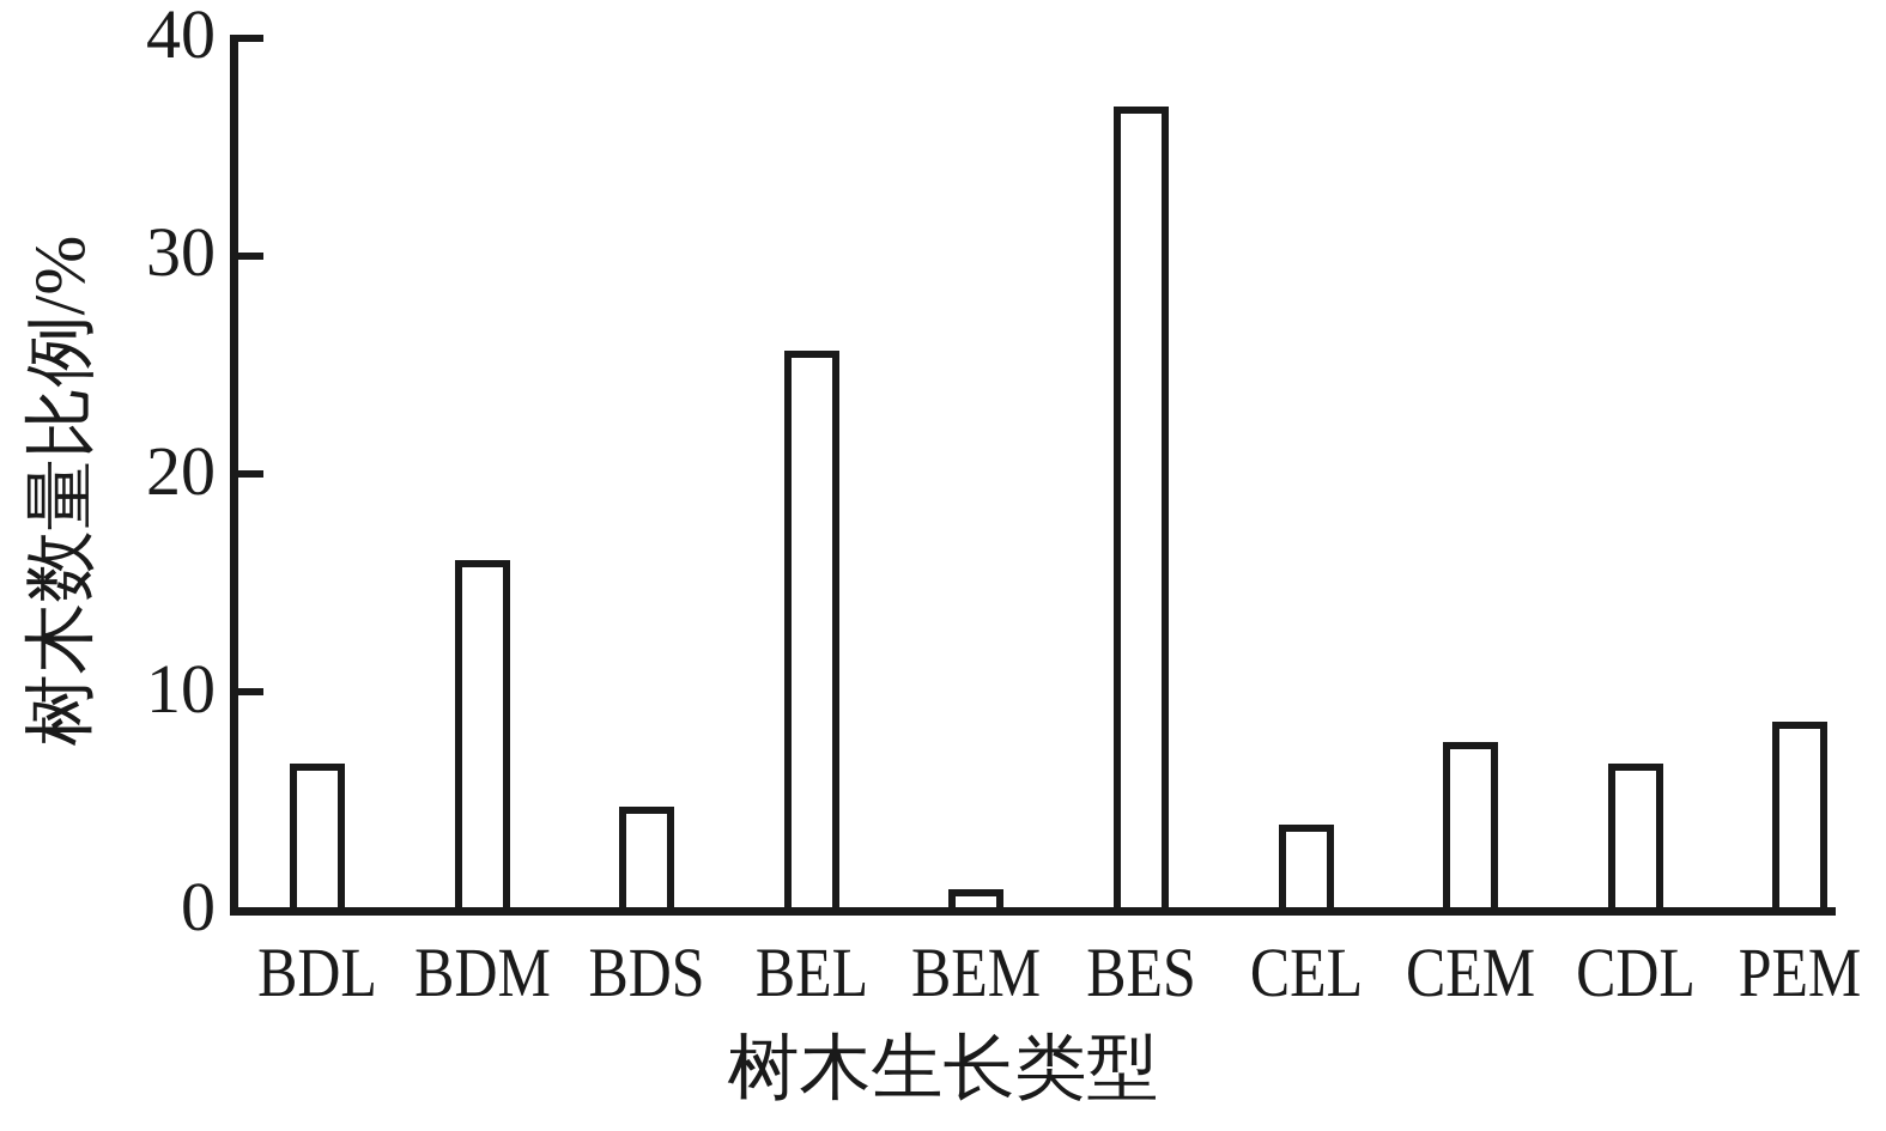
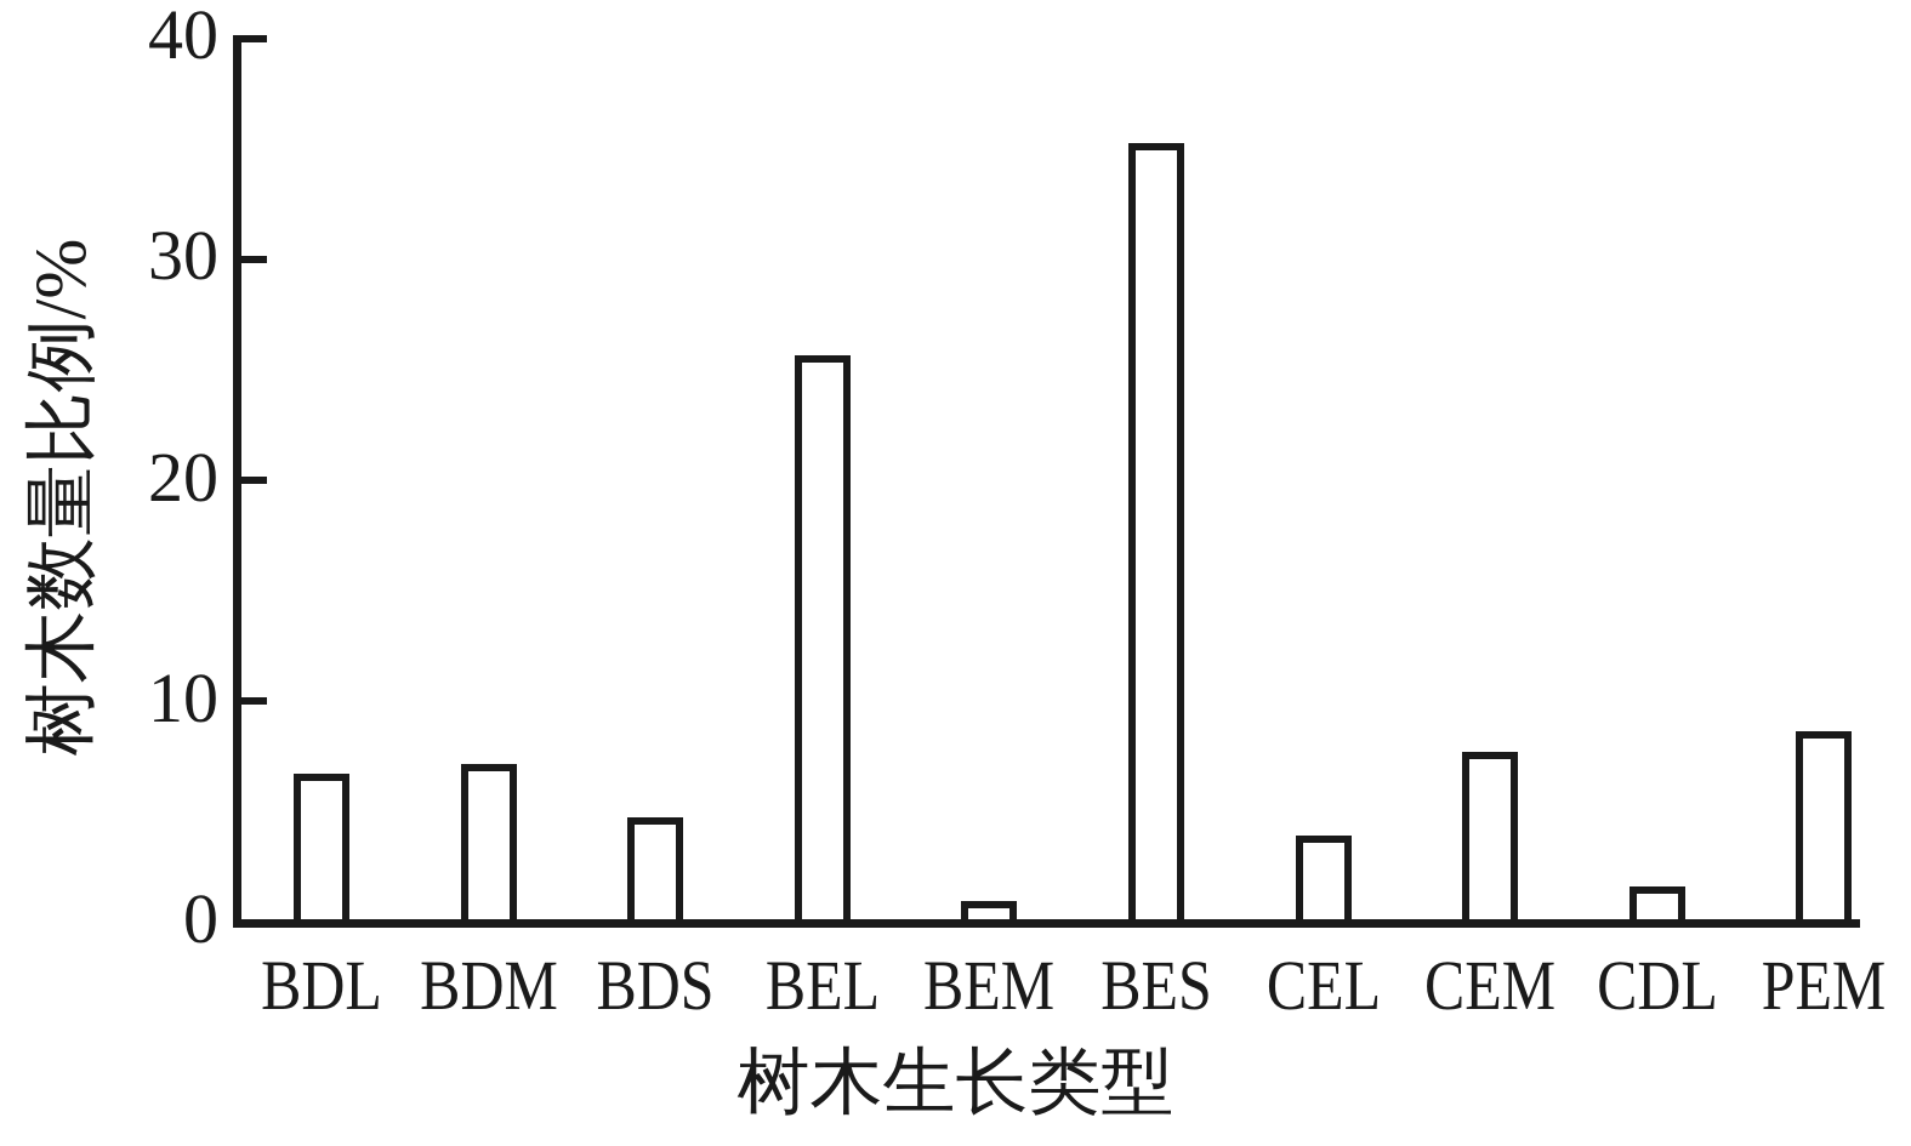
BDM: 15.9 -> 7.0
BES: 36.7 -> 35.1
CDL: 6.6 -> 1.5
